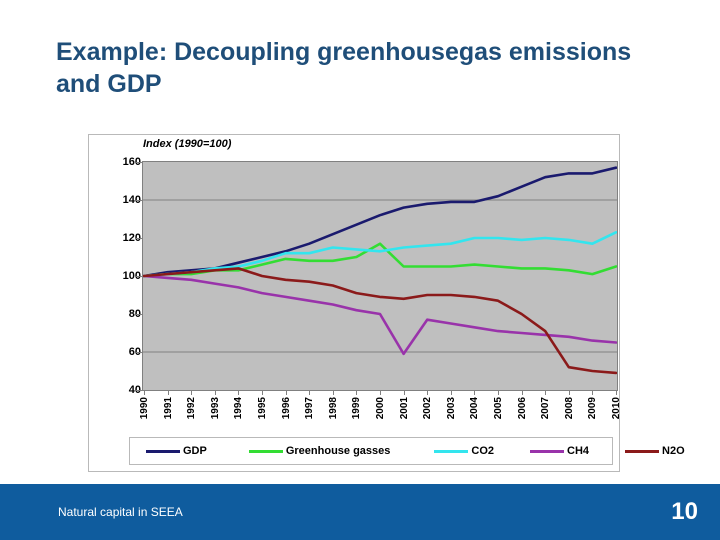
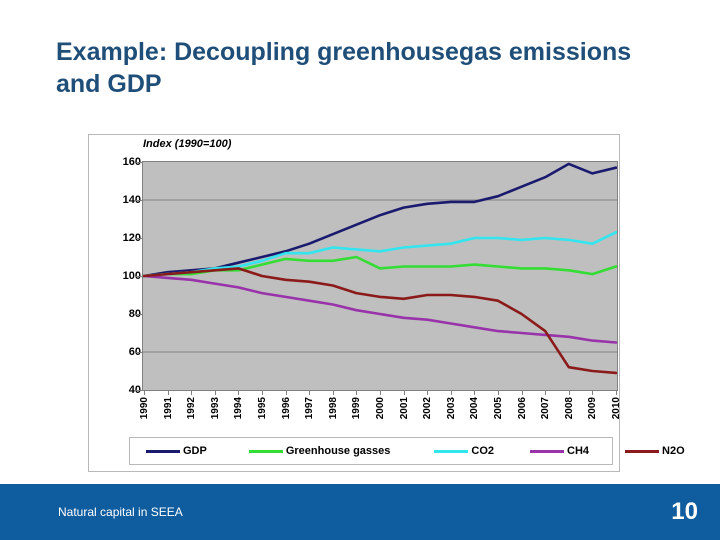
Greenhouse gasses/2000: 117 -> 104
CH4/2001: 59 -> 78
GDP/2008: 154 -> 159
